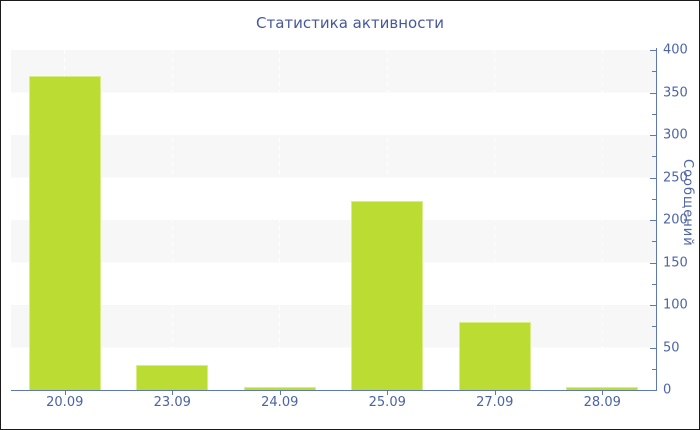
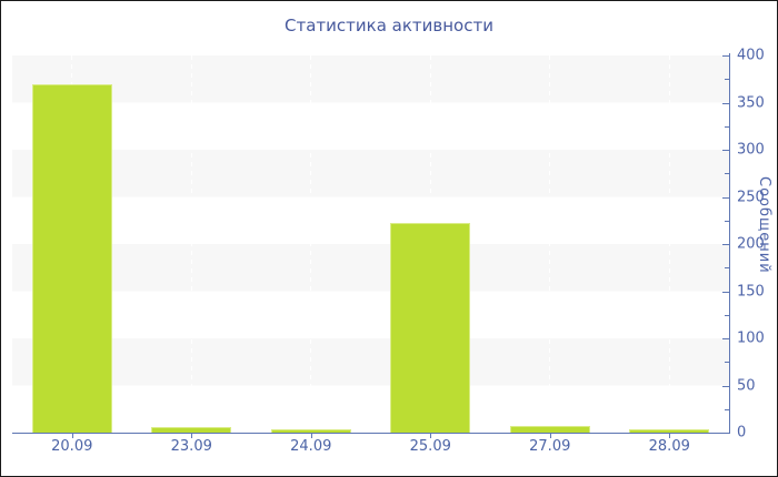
23.09: 30 -> 10
27.09: 80 -> 10
